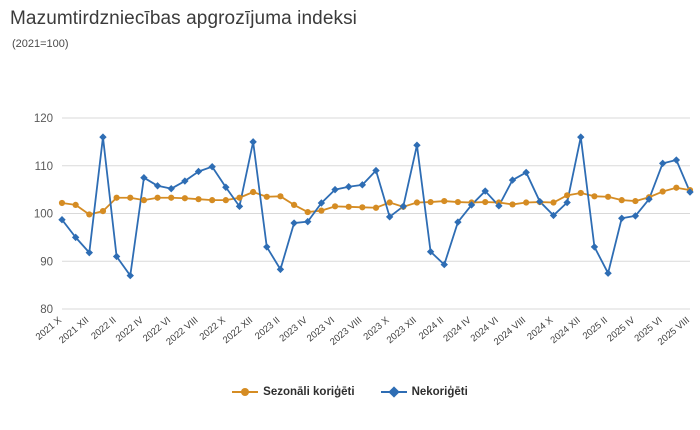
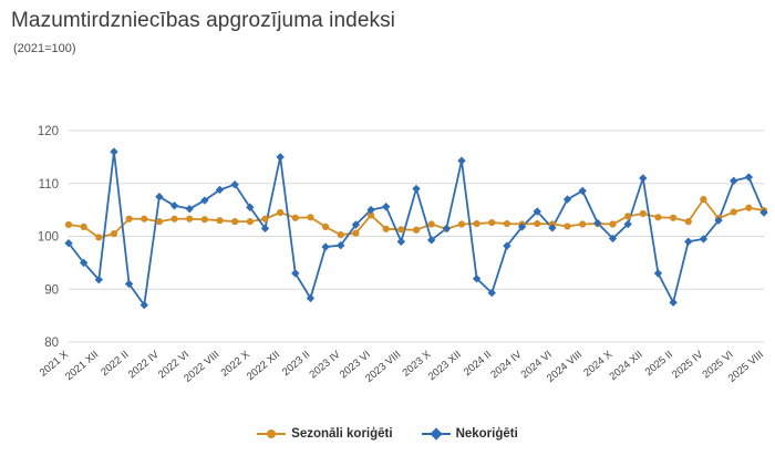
Sezonāli koriģēti/2023 VI: 102 -> 104
Nekoriģēti/2023 VIII: 106 -> 99
Nekoriģēti/2024 XII: 116 -> 111
Sezonāli koriģēti/2025 IV: 103 -> 107
